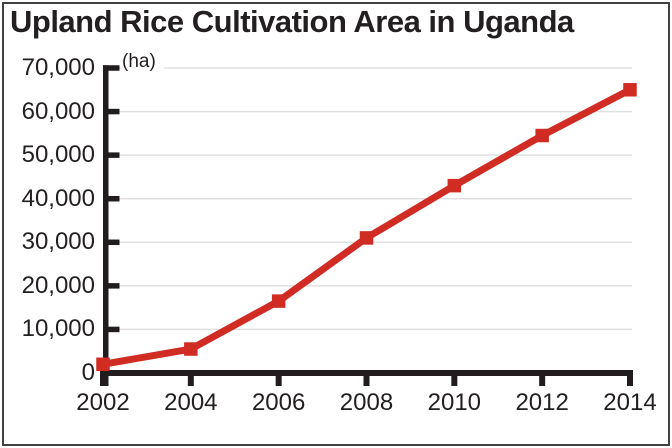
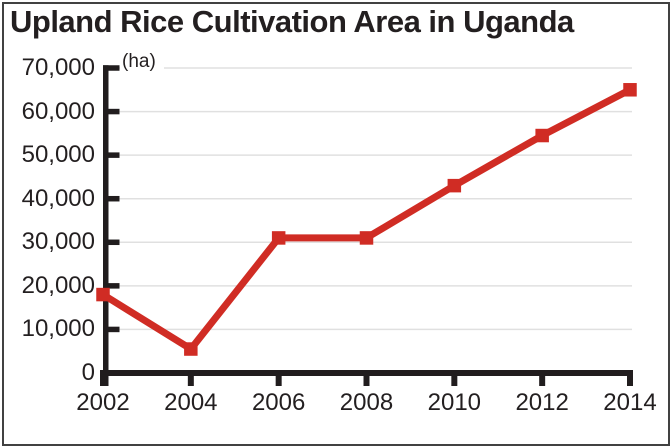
2002: 2000 -> 18000
2006: 16000 -> 31000
